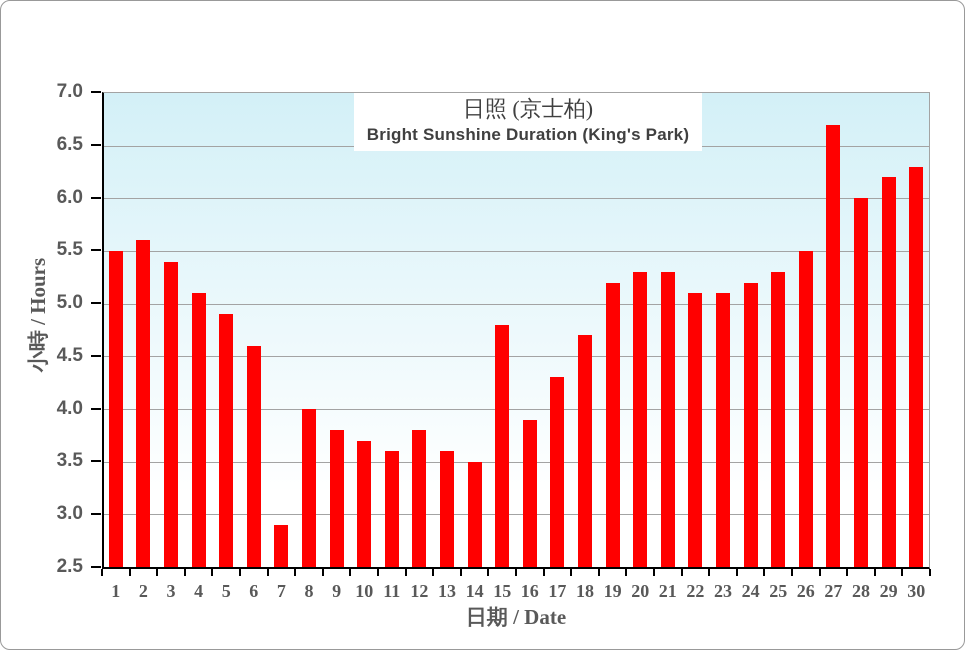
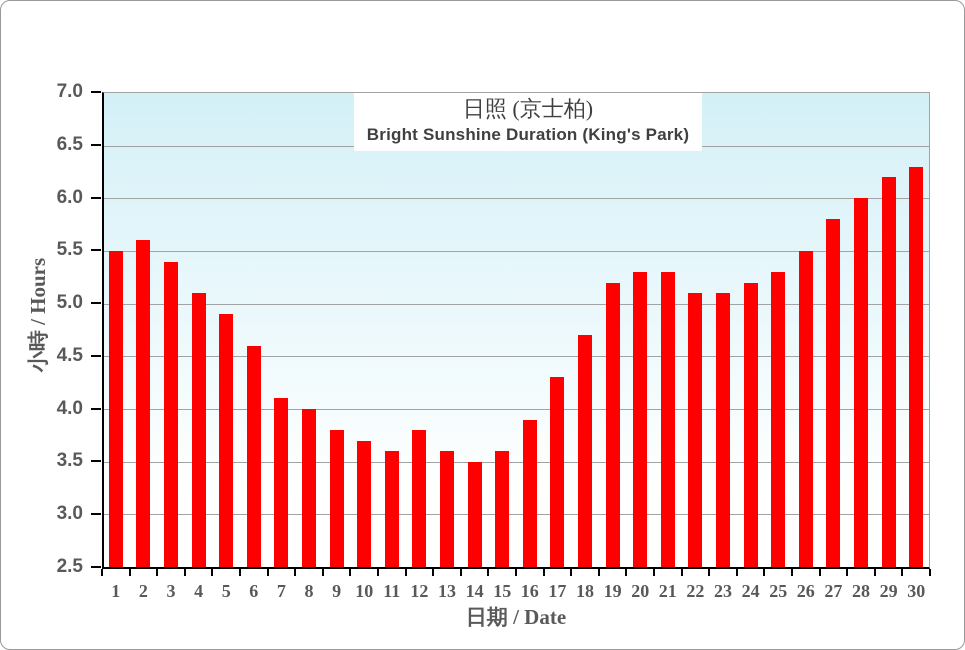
7: 2.9 -> 4.1
15: 4.8 -> 3.6
27: 6.7 -> 5.8
